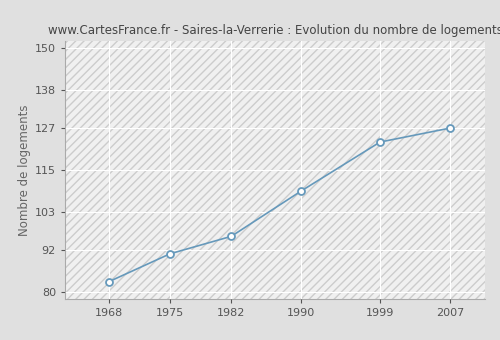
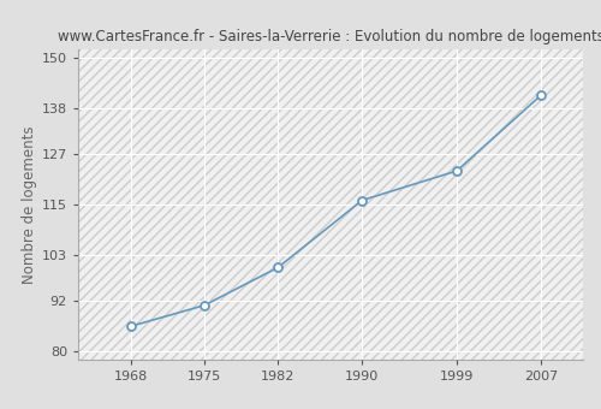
1968: 83 -> 86
1982: 96 -> 100
1990: 109 -> 116
2007: 127 -> 141
